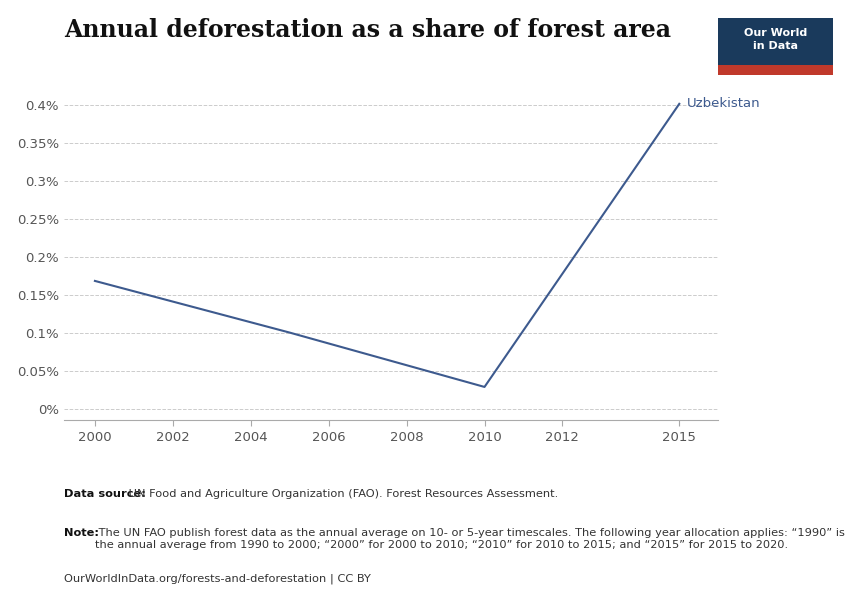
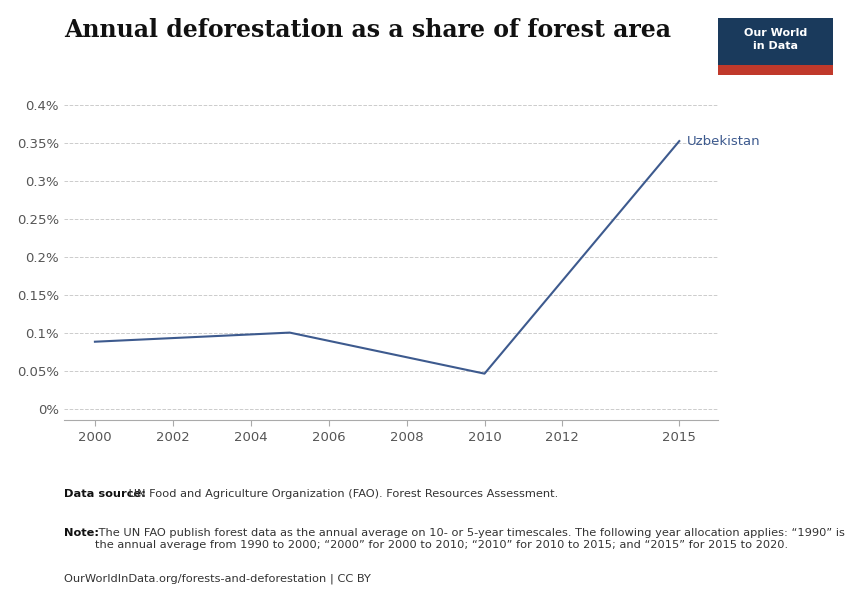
2000: 0.168% -> 0.088%
2010: 0.028% -> 0.046%
2015: 0.401% -> 0.352%
